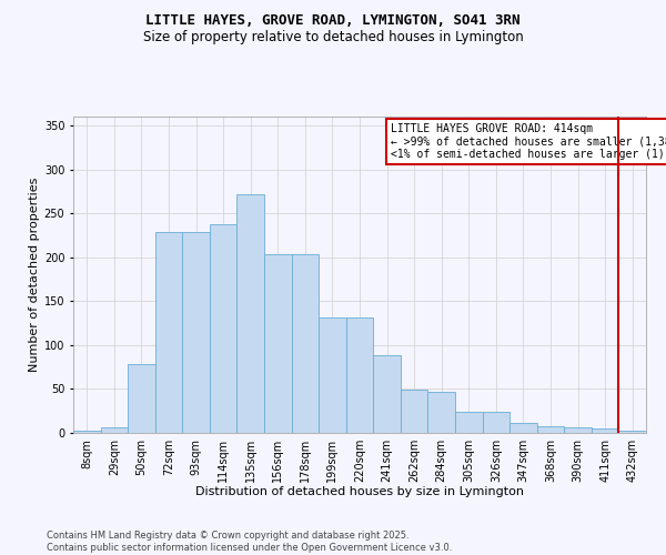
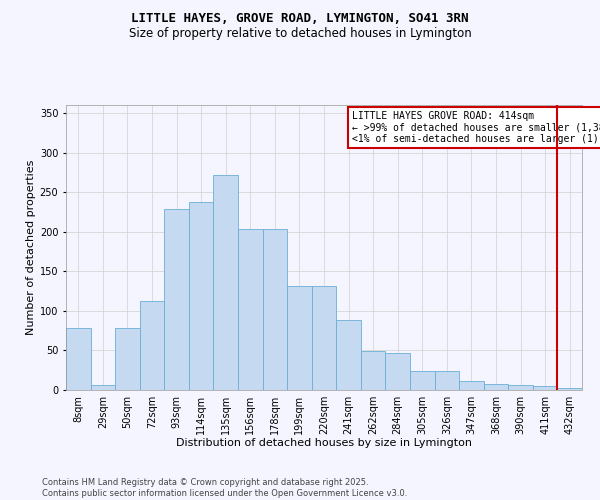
8sqm: 2 -> 78
72sqm: 229 -> 112
